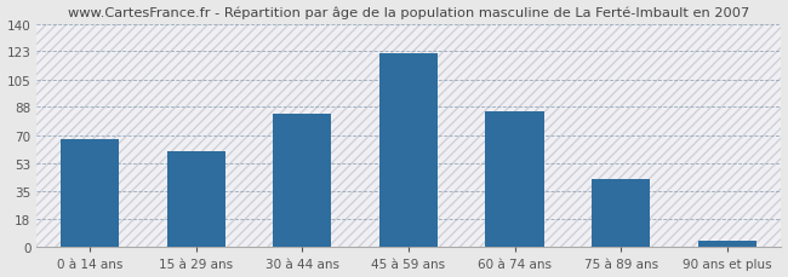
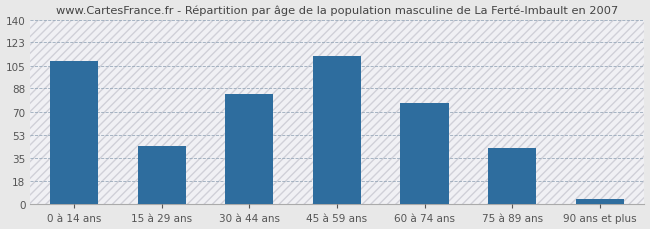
0 à 14 ans: 68 -> 109
15 à 29 ans: 60 -> 44
45 à 59 ans: 122 -> 113
60 à 74 ans: 85 -> 77
